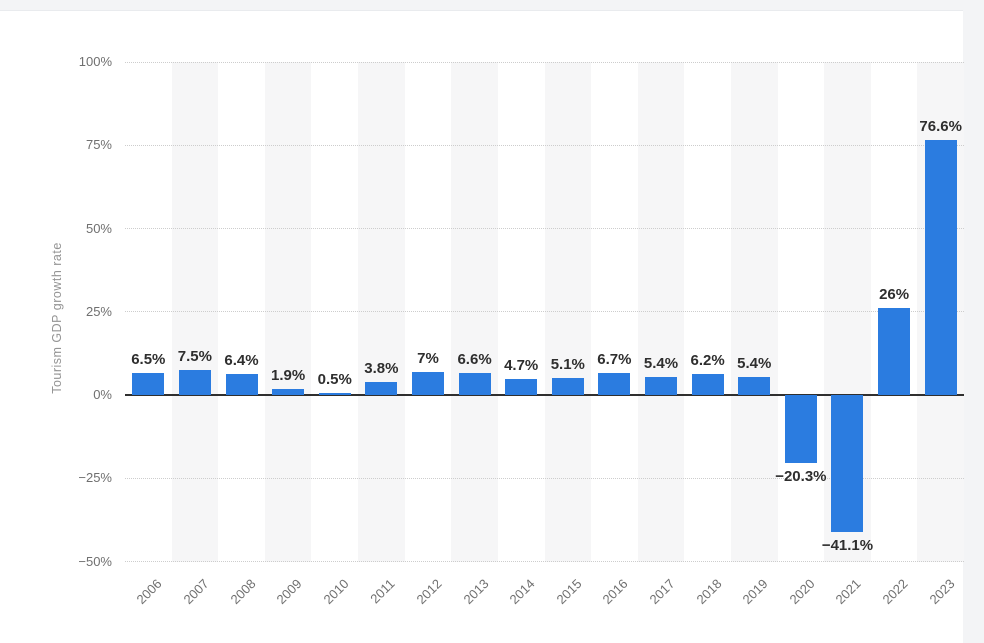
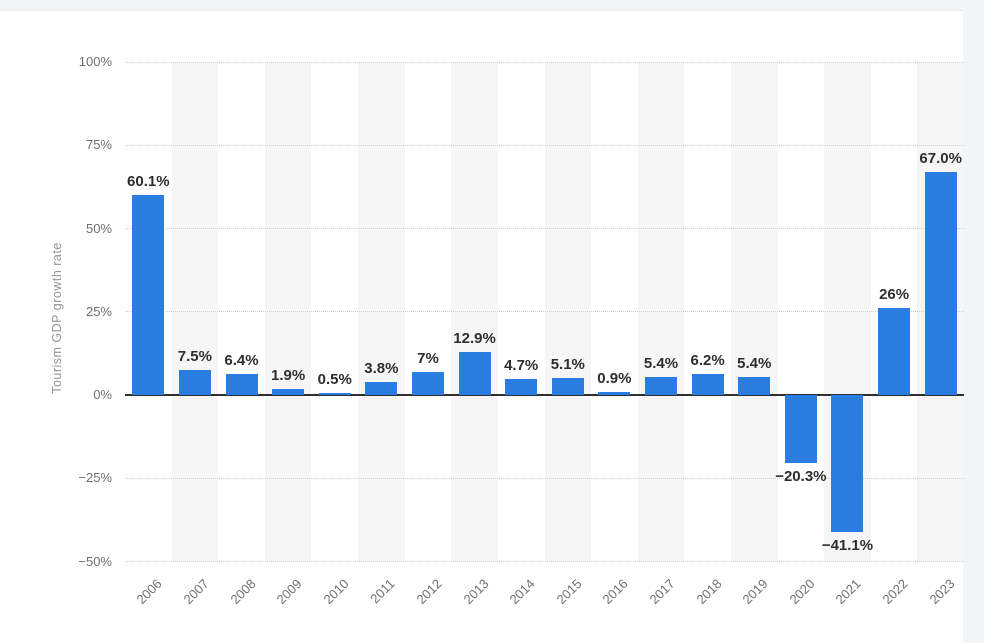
2006: 6.5% -> 60.1%
2013: 6.6% -> 12.9%
2016: 6.7% -> 0.9%
2023: 76.6% -> 67.0%
